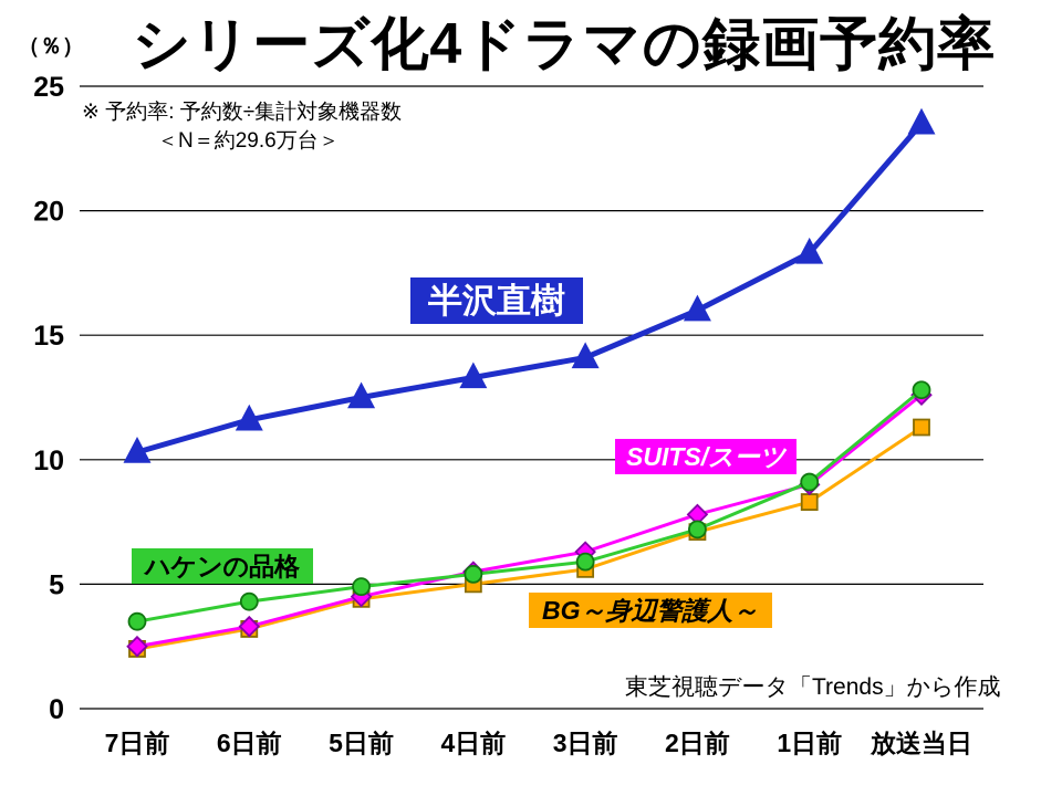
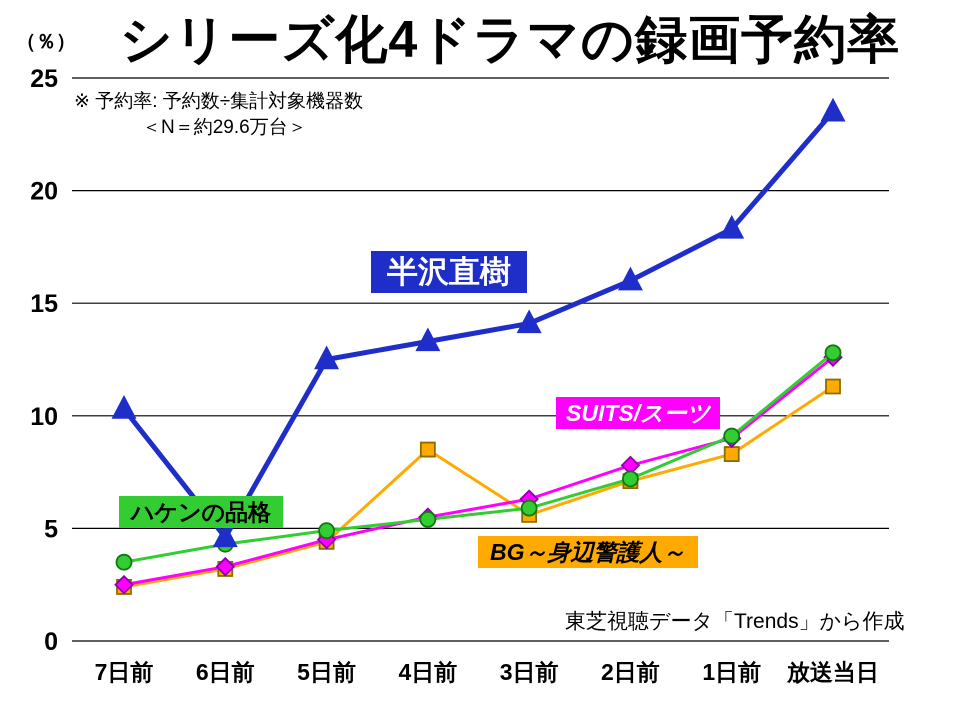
半沢直樹/6日前: 11.6 -> 4.6
BG～身辺警護人～/4日前: 5.0 -> 8.5
